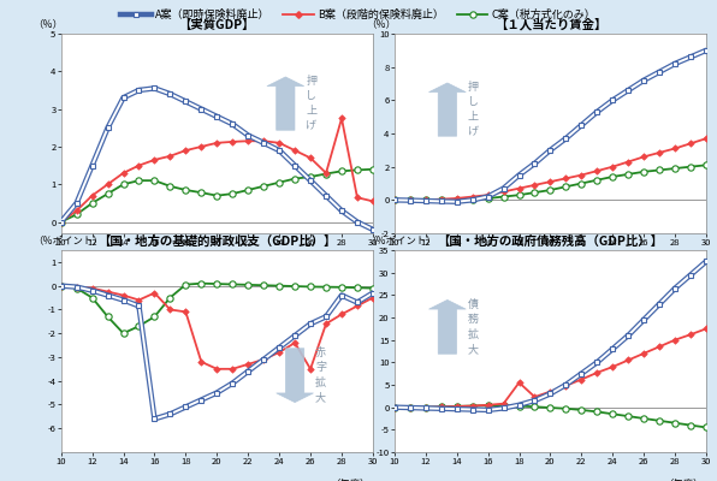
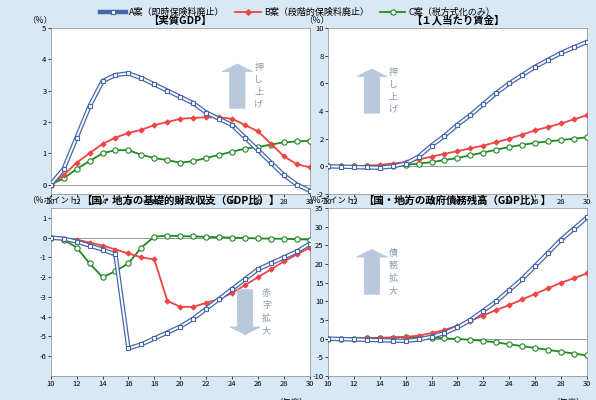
【実質GDP】/B案（段階的保険料廃止）/28: 2.75 -> 0.90
【国・地方の基礎的財政収支（GDP比）】/B案（段階的保険料廃止）/16: -0.3 -> -0.8
【国・地方の基礎的財政収支（GDP比）】/B案（段階的保険料廃止）/26: -3.5 -> -2.0
【国・地方の基礎的財政収支（GDP比）】/A案（即時保険料廃止）/28: -0.4 -> -1.0
【国・地方の政府債務残高（GDP比）】/B案（段階的保険料廃止）/18: 5.5 -> 1.5
